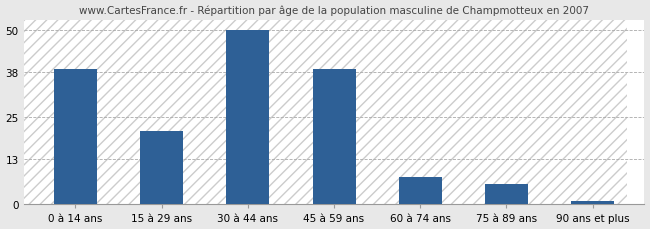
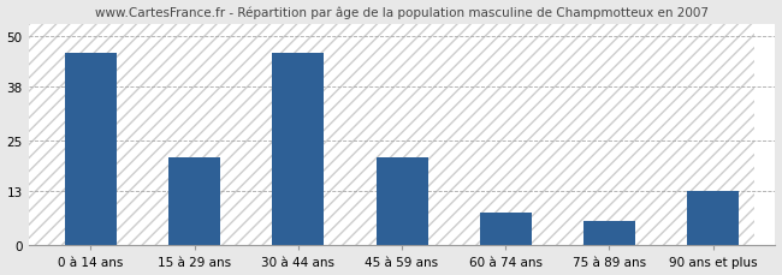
0 à 14 ans: 39 -> 46
30 à 44 ans: 50 -> 46
45 à 59 ans: 39 -> 21
90 ans et plus: 1 -> 13
